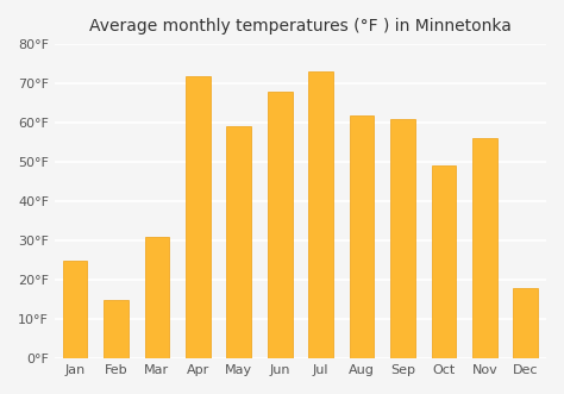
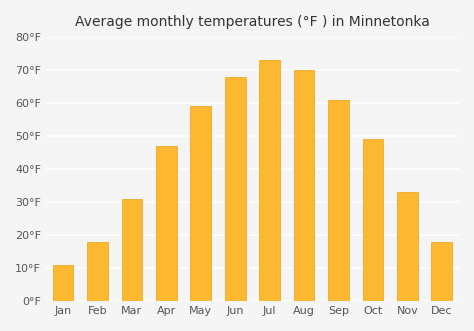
Jan: 25°F -> 11°F
Feb: 15°F -> 18°F
Apr: 72°F -> 47°F
Aug: 62°F -> 70°F
Nov: 56°F -> 33°F
